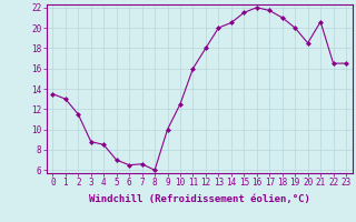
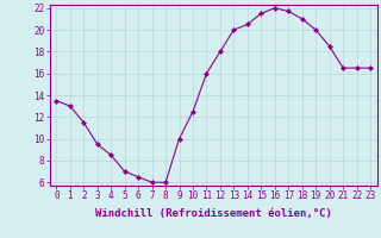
3: 8.8 -> 9.5
7: 6.6 -> 6.0
21: 20.6 -> 16.5
